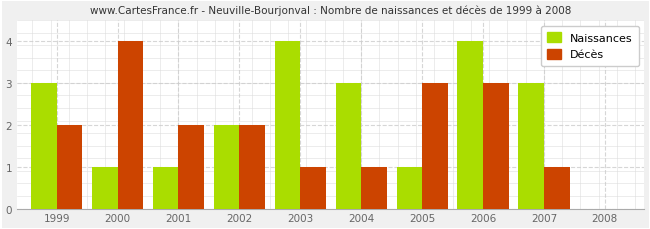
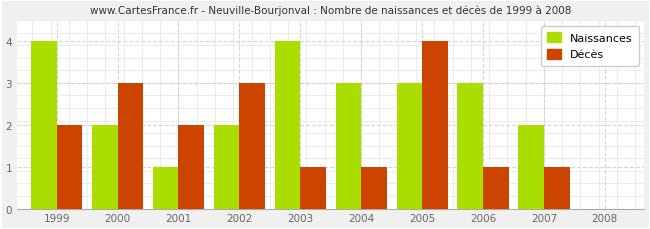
Naissances/1999: 3 -> 4
Naissances/2000: 1 -> 2
Décès/2000: 4 -> 3
Décès/2002: 2 -> 3
Naissances/2005: 1 -> 3
Décès/2005: 3 -> 4
Naissances/2006: 4 -> 3
Décès/2006: 3 -> 1
Naissances/2007: 3 -> 2
